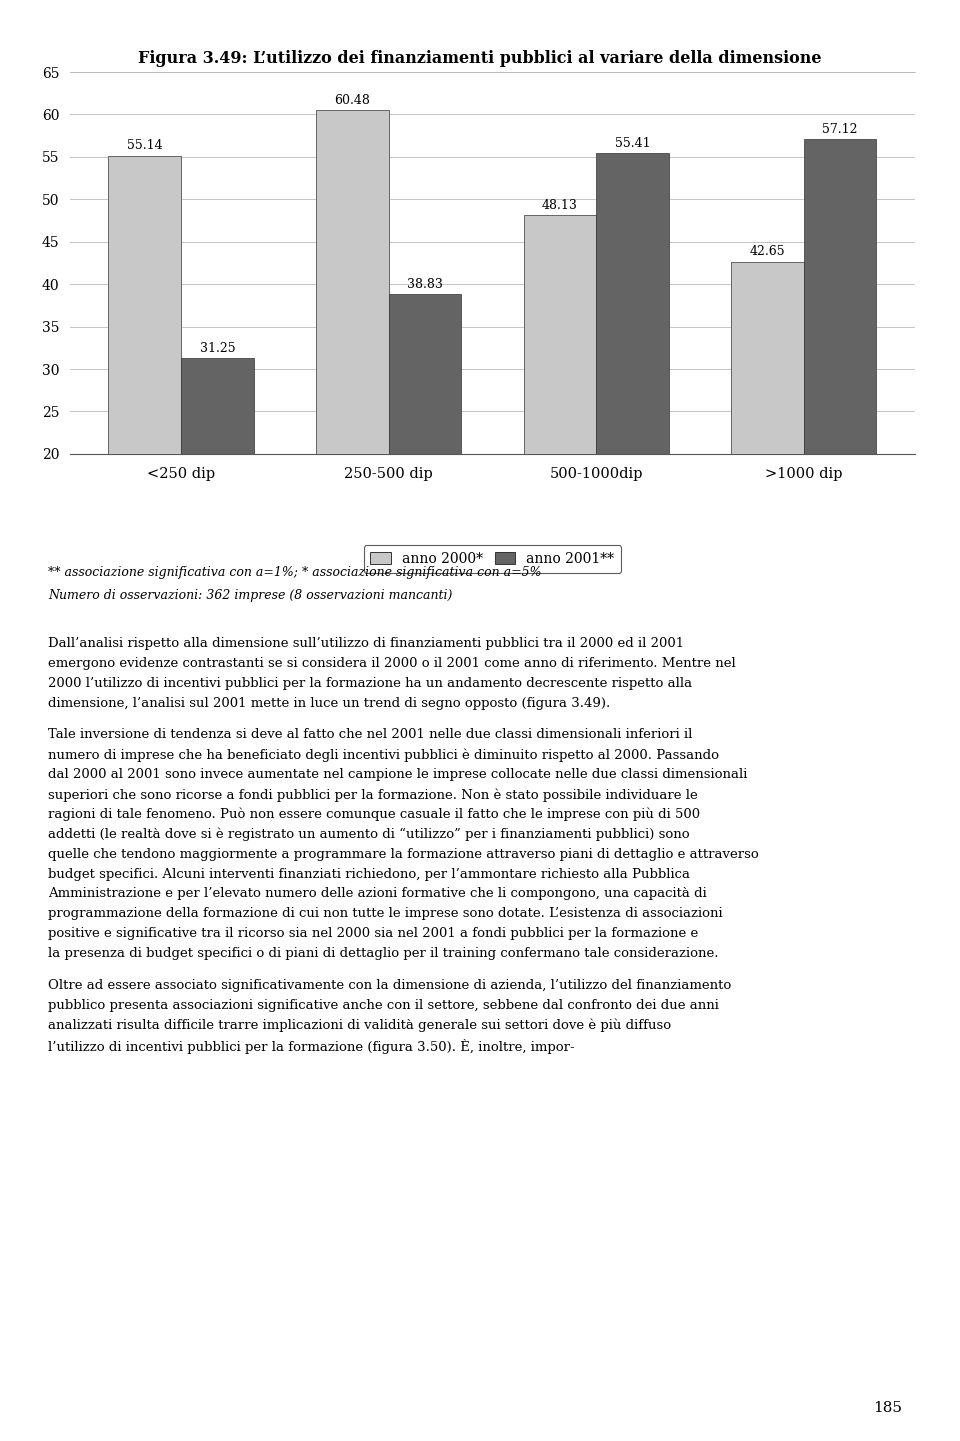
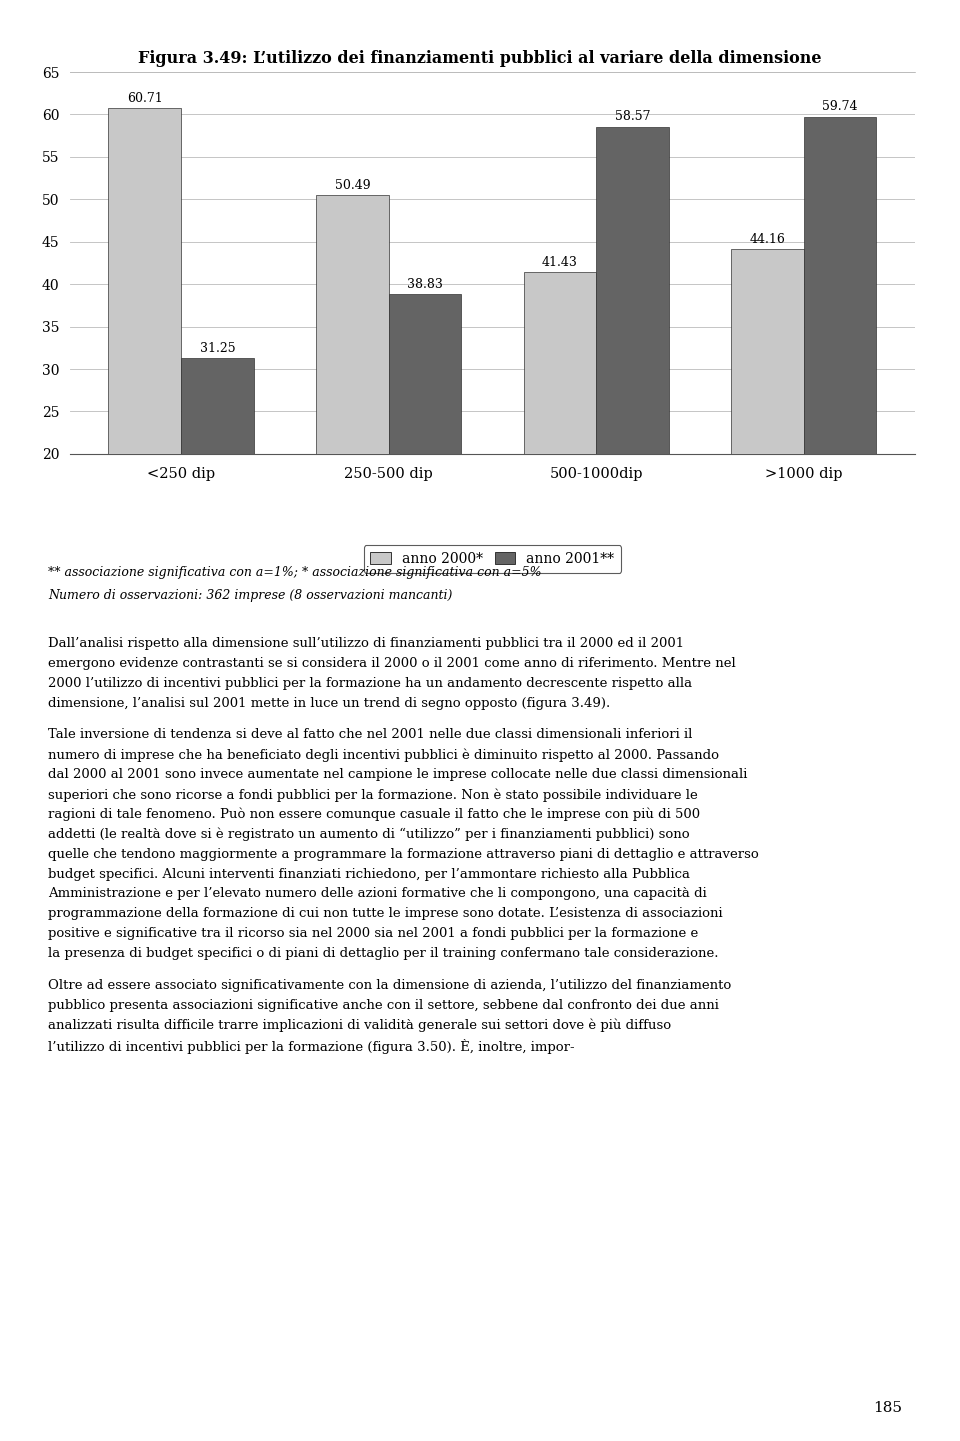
anno 2000*/<250 dip: 55.14 -> 60.71
anno 2000*/250-500 dip: 60.48 -> 50.49
anno 2000*/500-1000dip: 48.13 -> 41.43
anno 2001**/500-1000dip: 55.41 -> 58.57
anno 2000*/>1000 dip: 42.65 -> 44.16
anno 2001**/>1000 dip: 57.12 -> 59.74
